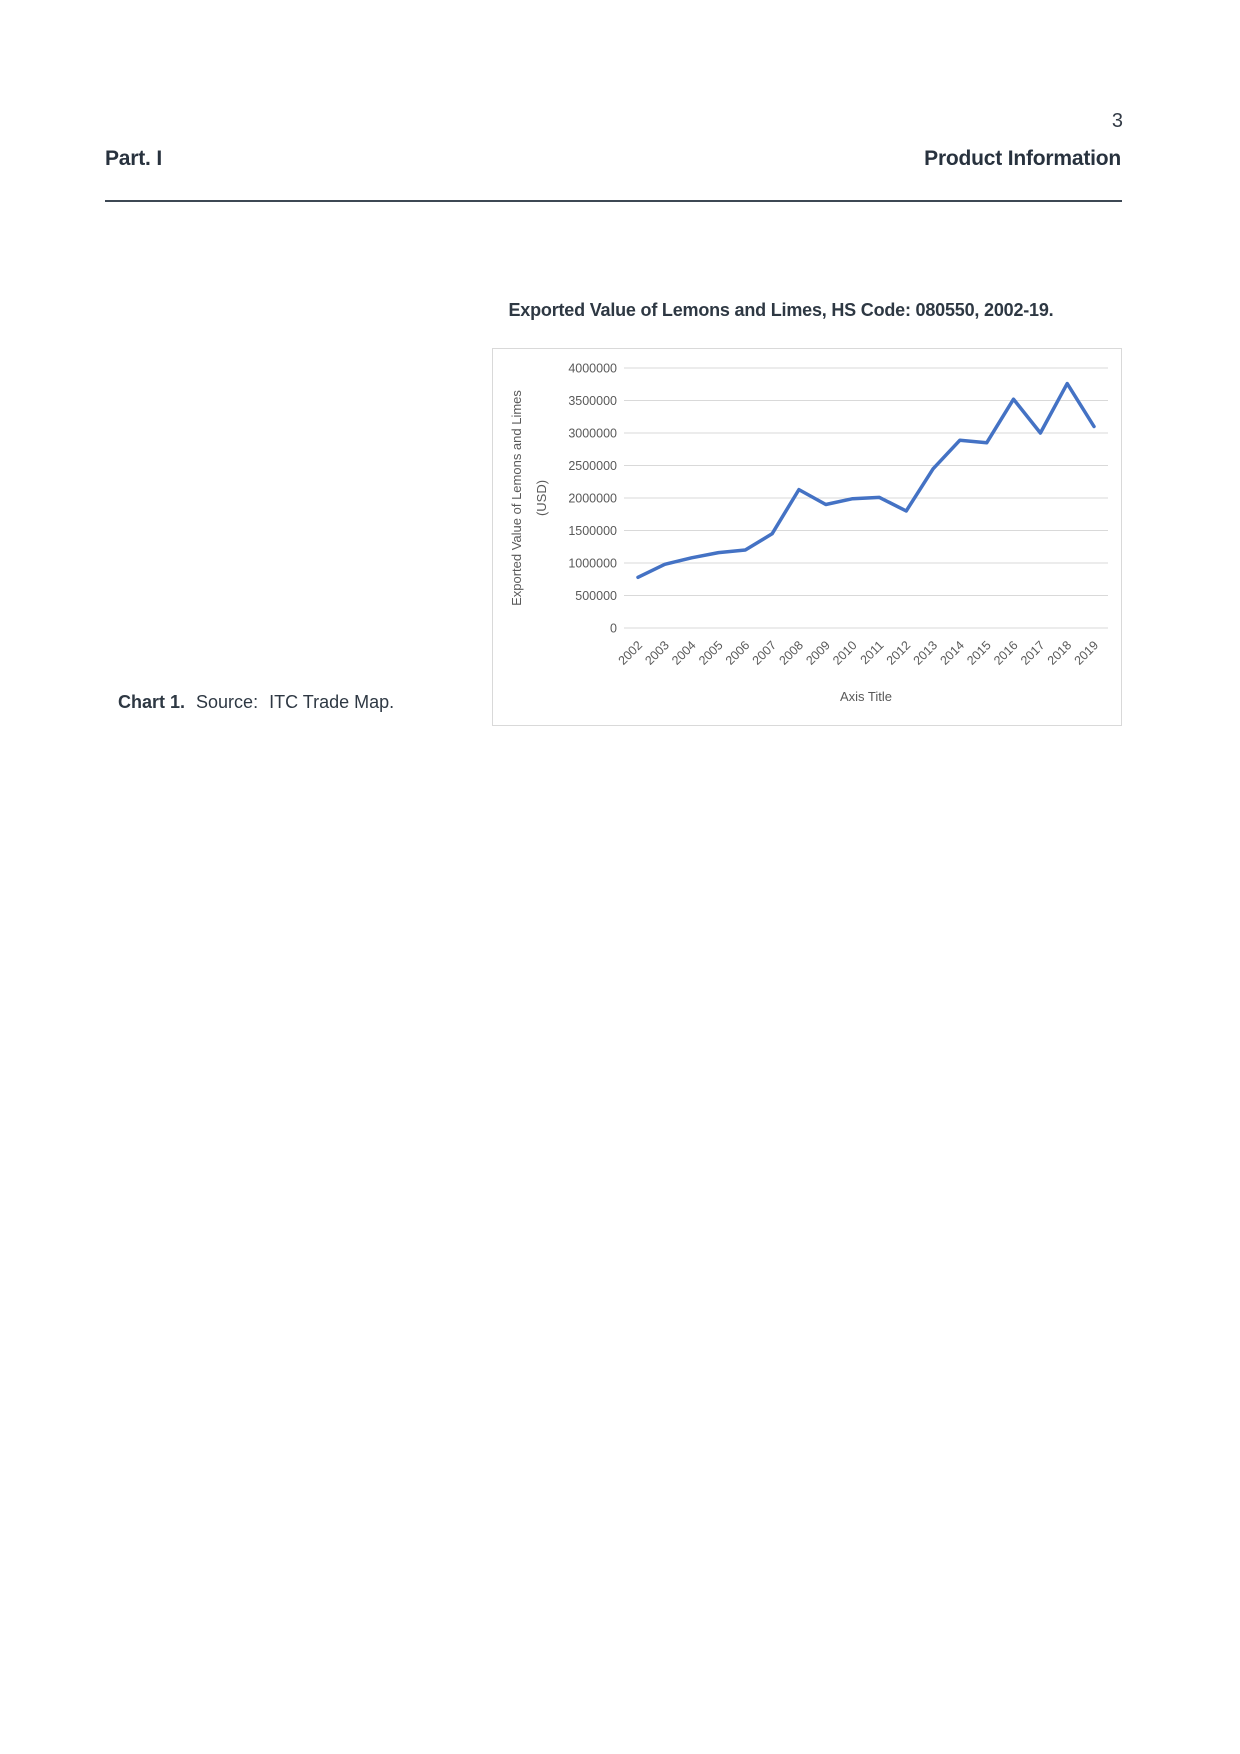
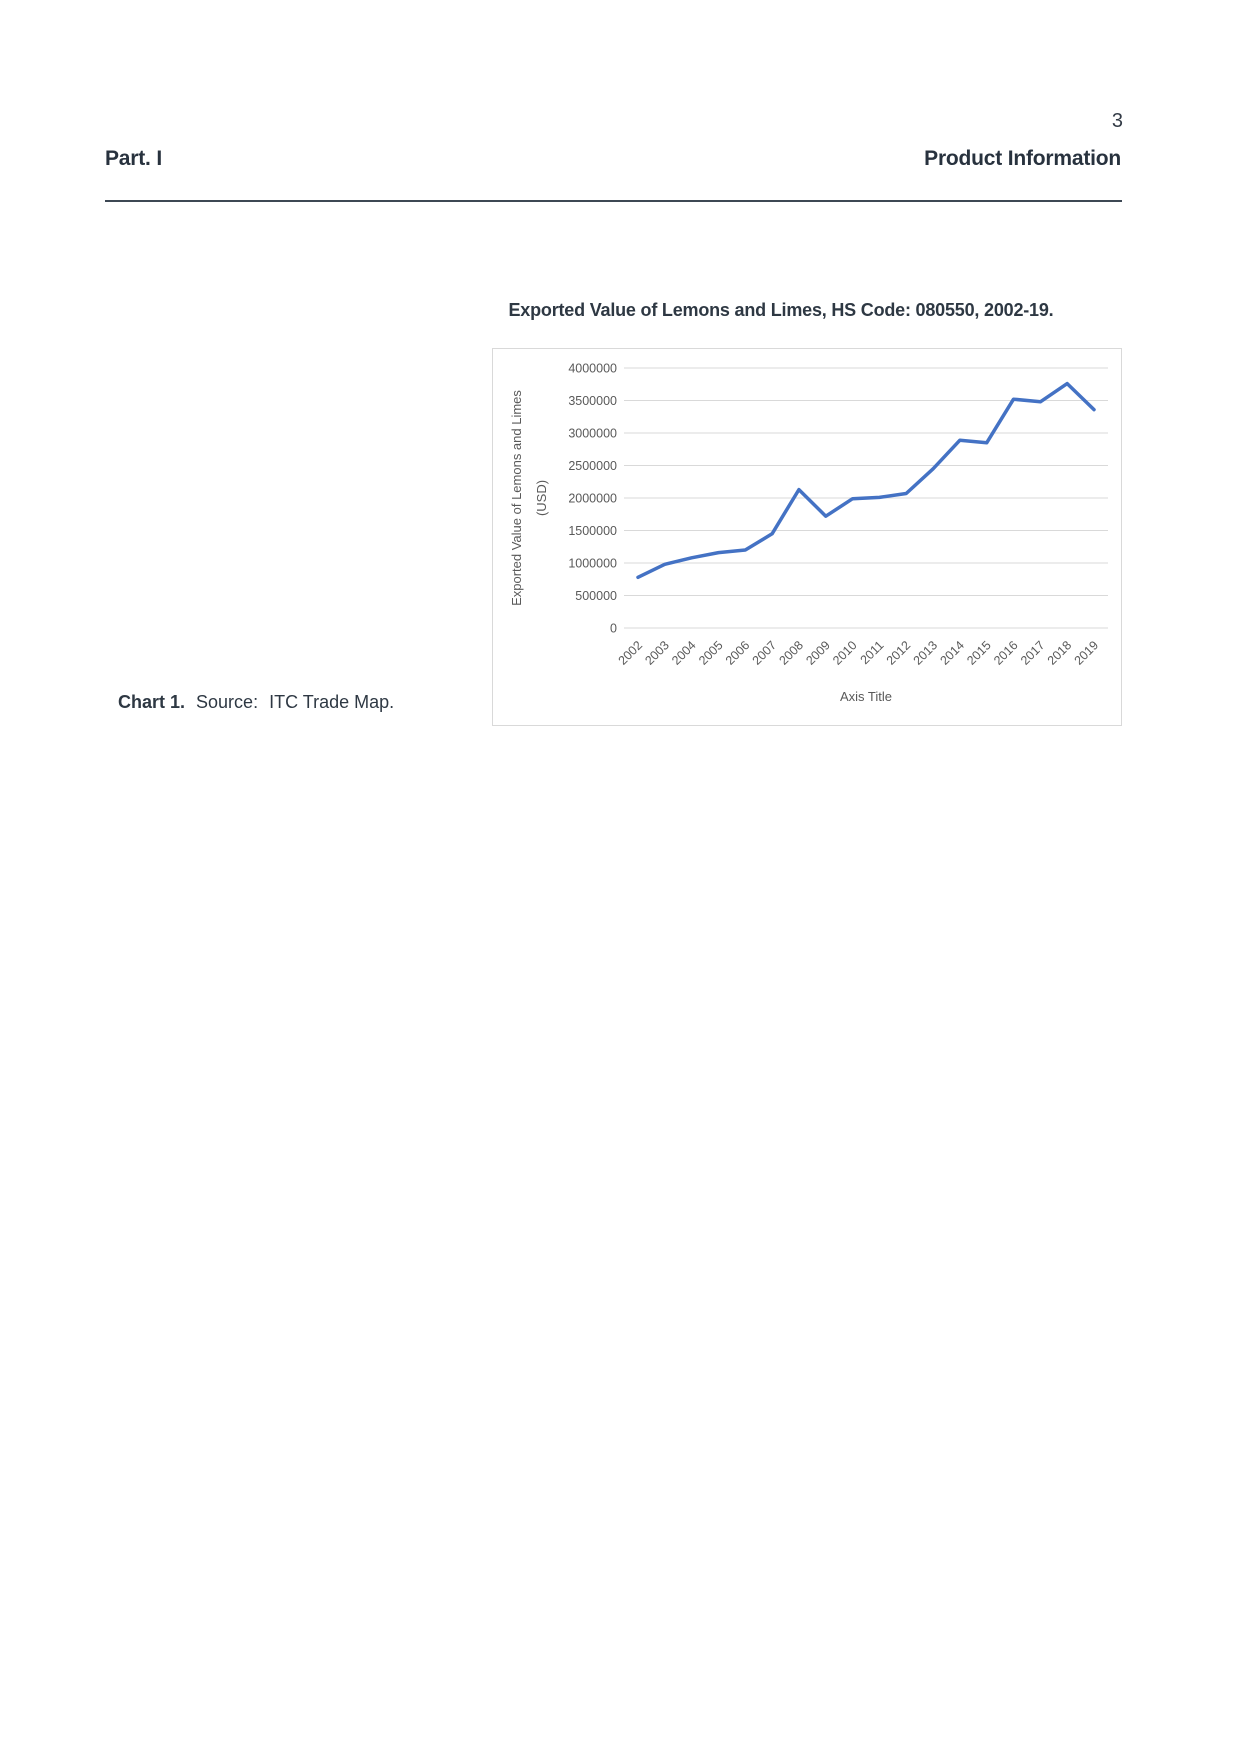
2009: 1900000 -> 1700000
2012: 1800000 -> 2100000
2017: 3000000 -> 3500000
2019: 3100000 -> 3400000
